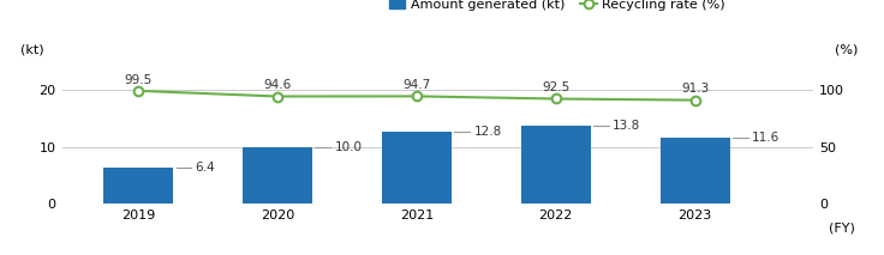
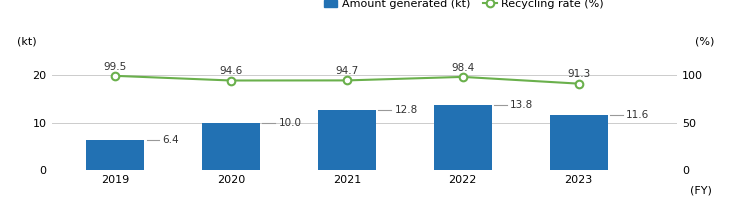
Recycling rate (%)/2022: 92.5 -> 98.4
